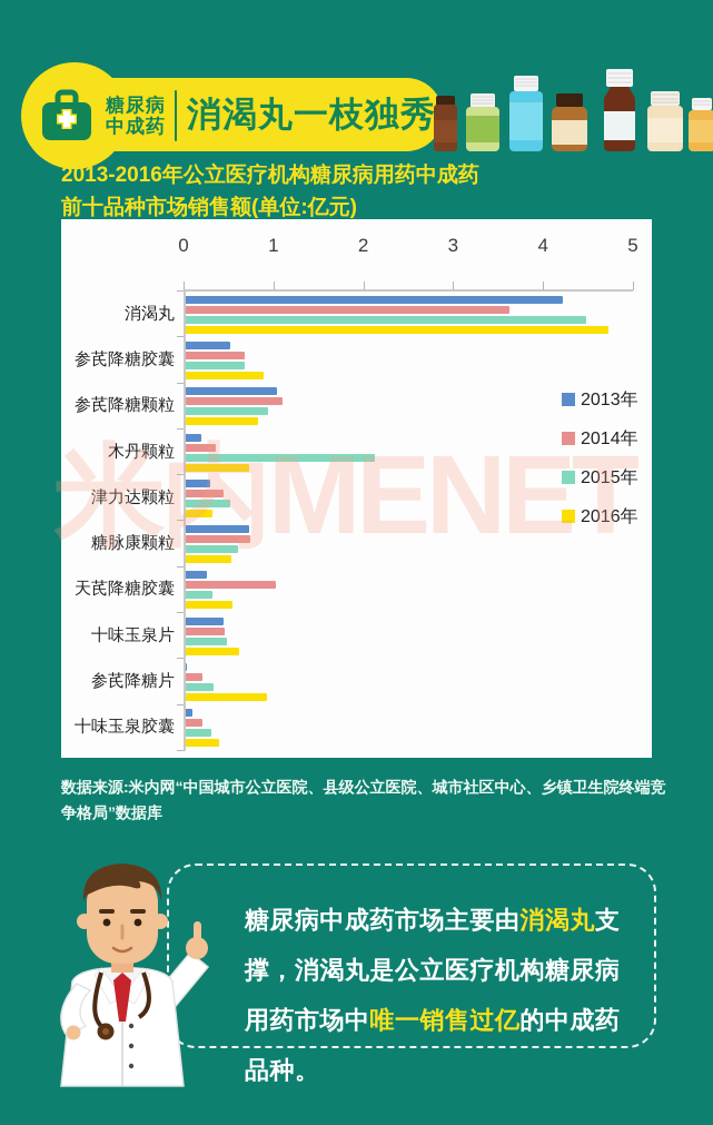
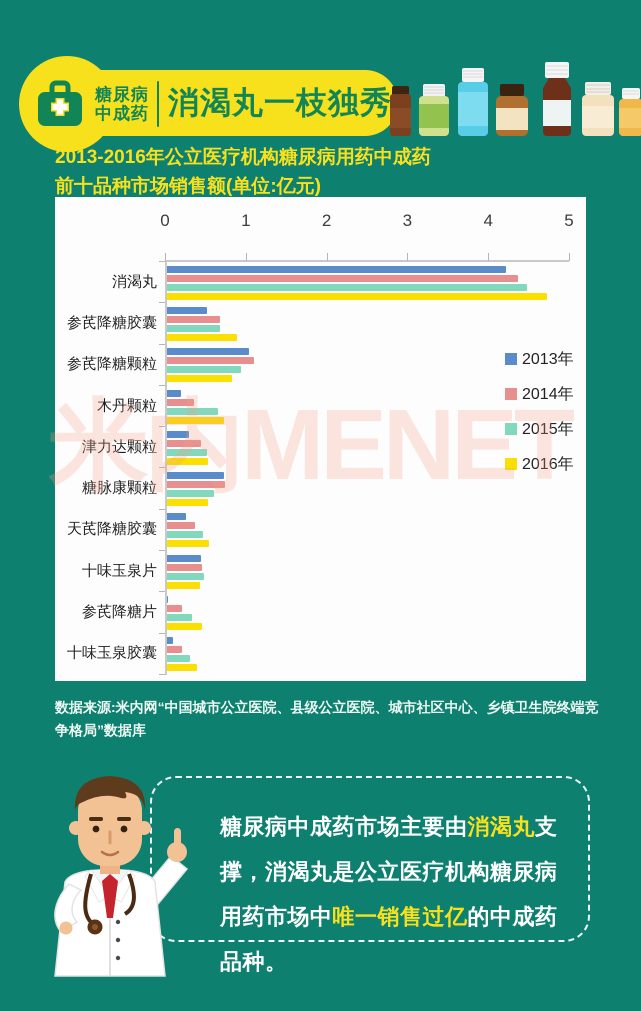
2014年/消渴丸: 3.6 -> 4.3
2015年/木丹颗粒: 2.1 -> 0.6
2016年/津力达颗粒: 0.3 -> 0.5
2014年/天芪降糖胶囊: 1.0 -> 0.3
2015年/天芪降糖胶囊: 0.3 -> 0.5
2016年/十味玉泉片: 0.6 -> 0.4
2016年/参芪降糖片: 0.9 -> 0.4
